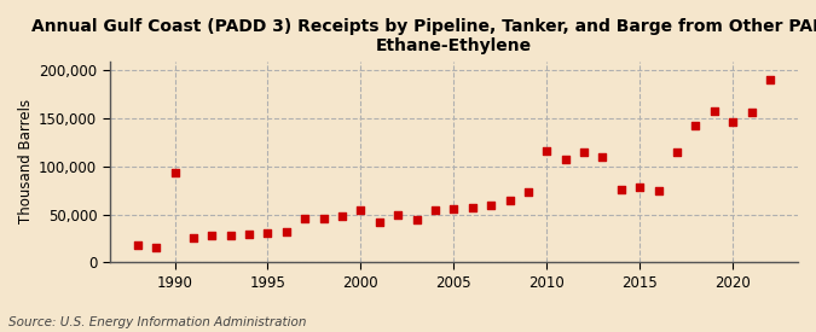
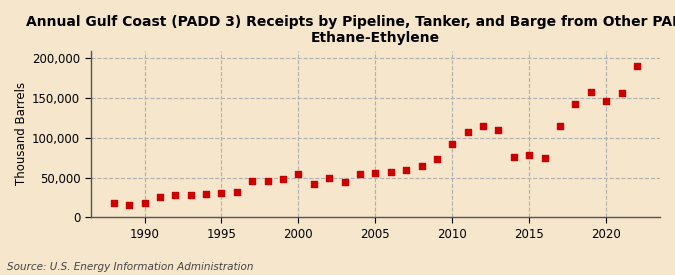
1990: 94,000 -> 18,000
2010: 116,000 -> 92,000
